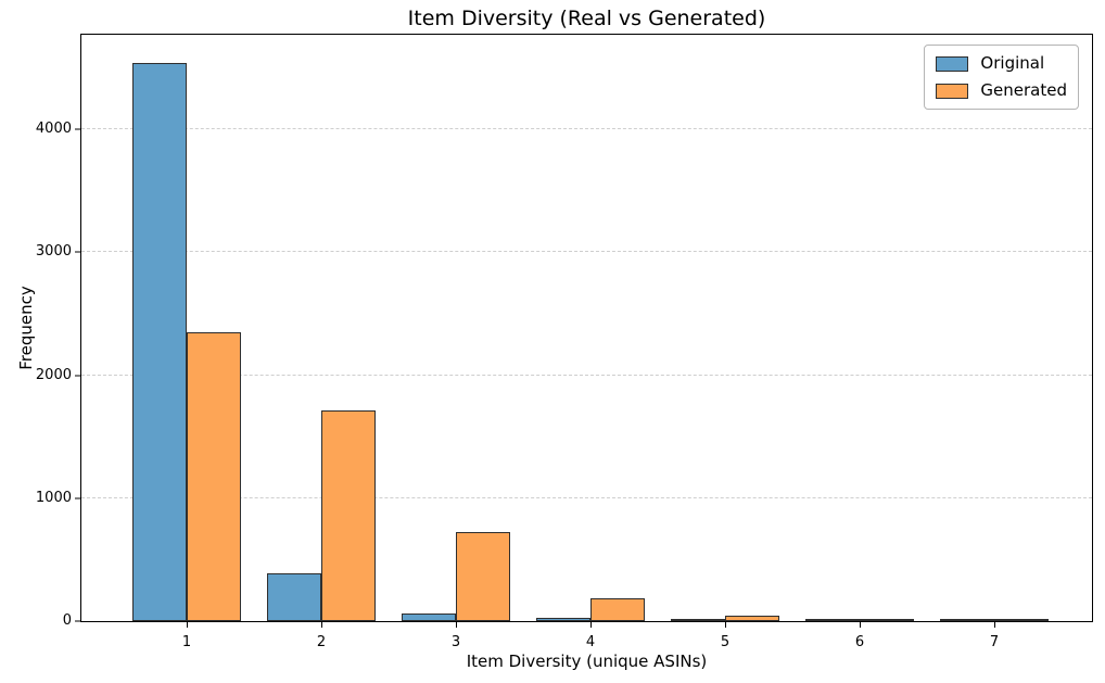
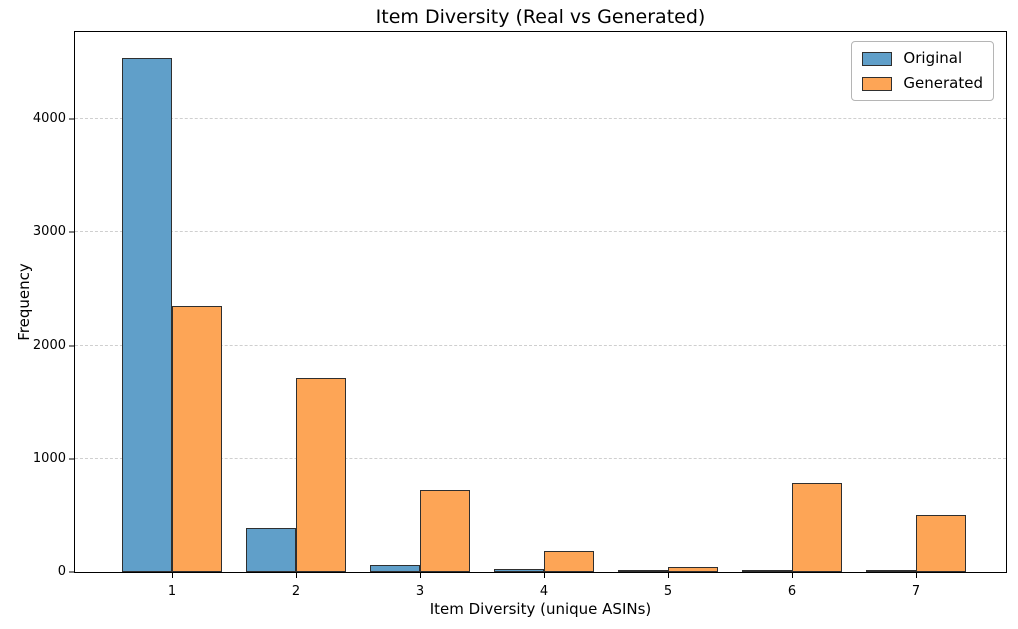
Generated/6: 10 -> 790
Generated/7: 10 -> 500
